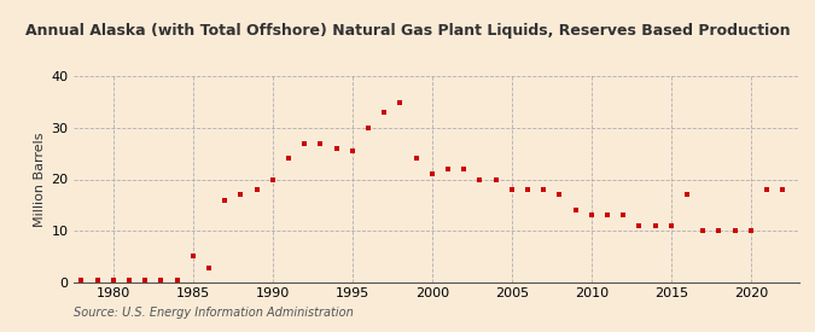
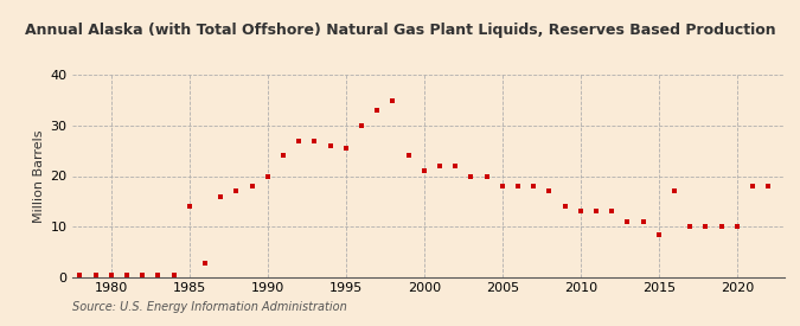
1985: 5.0 -> 14.0
2015: 11.0 -> 8.5
